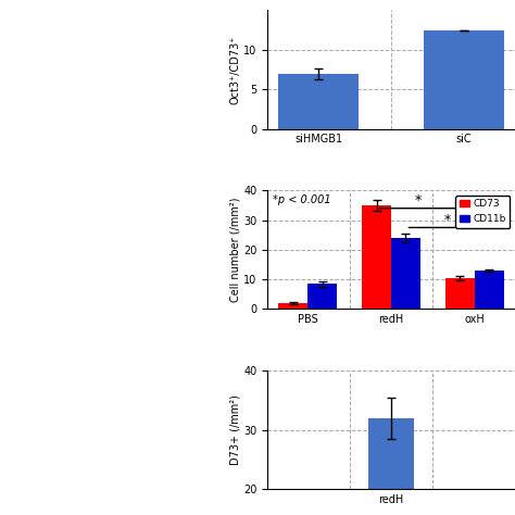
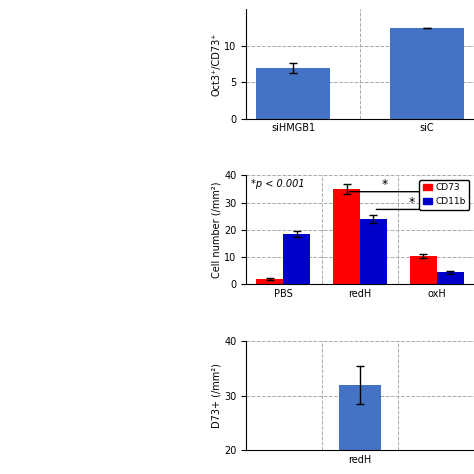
CD11b/PBS: 8.5 -> 18.5
CD11b/oxH: 13.0 -> 4.5
